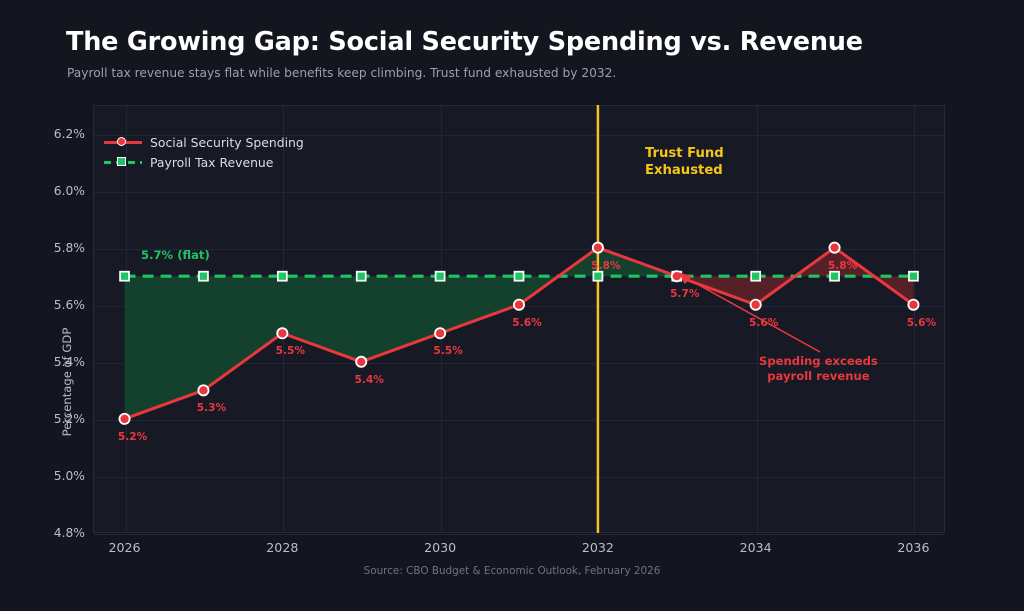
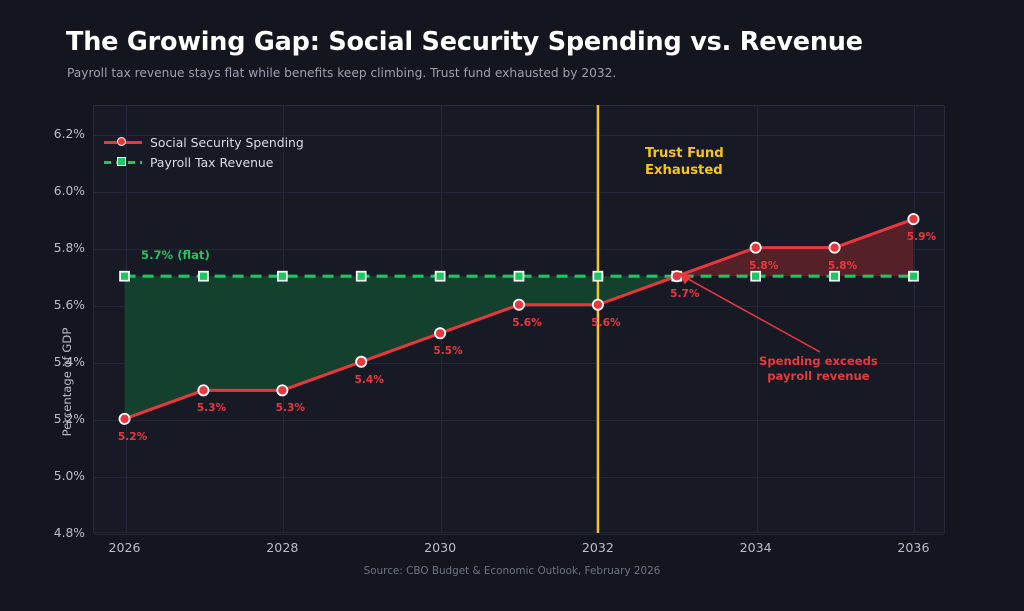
Social Security Spending/2028: 5.5% -> 5.3%
Social Security Spending/2032: 5.8% -> 5.6%
Social Security Spending/2034: 5.6% -> 5.8%
Social Security Spending/2036: 5.6% -> 5.9%
